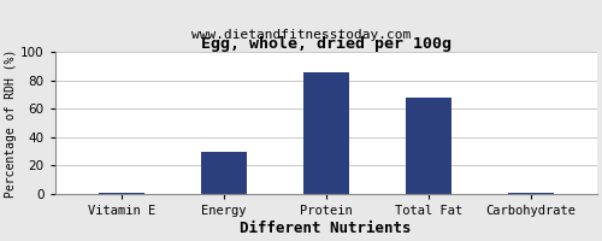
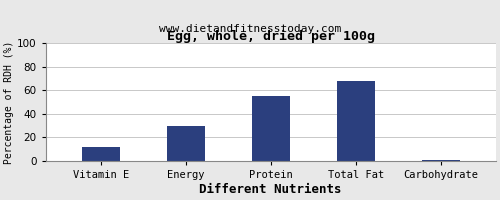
Vitamin E: 0 -> 12
Protein: 86 -> 55
